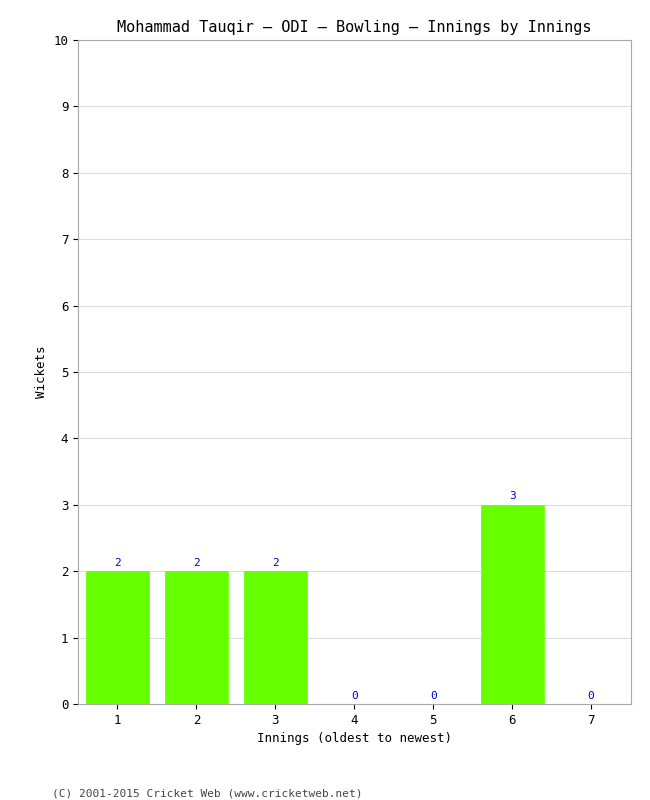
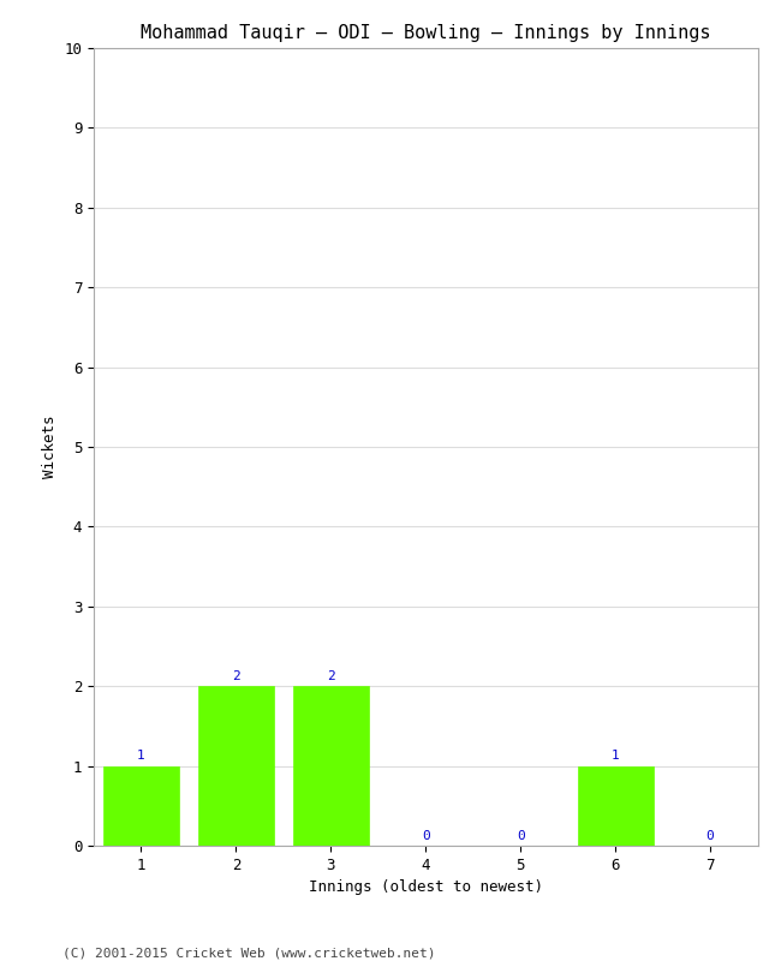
1: 2 -> 1
6: 3 -> 1
